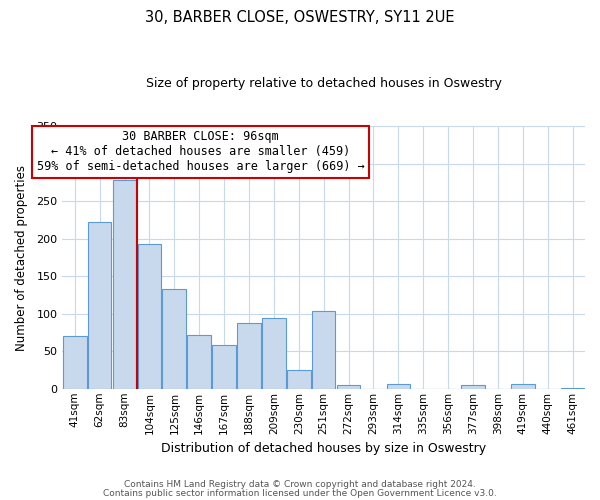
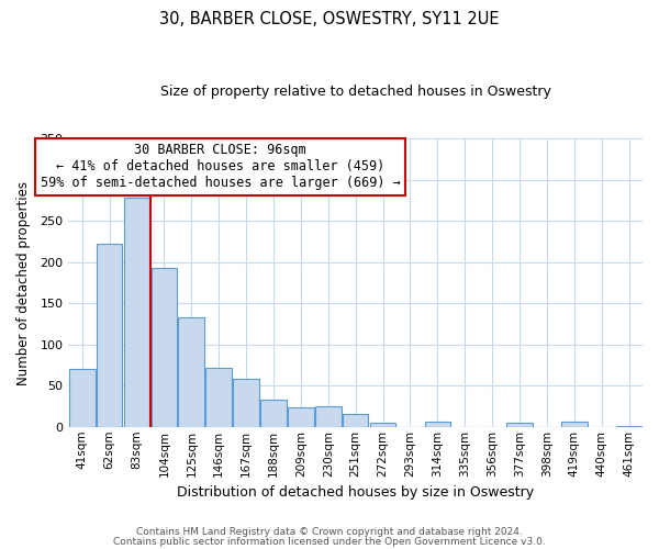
188sqm: 88 -> 33
209sqm: 94 -> 24
251sqm: 104 -> 16
